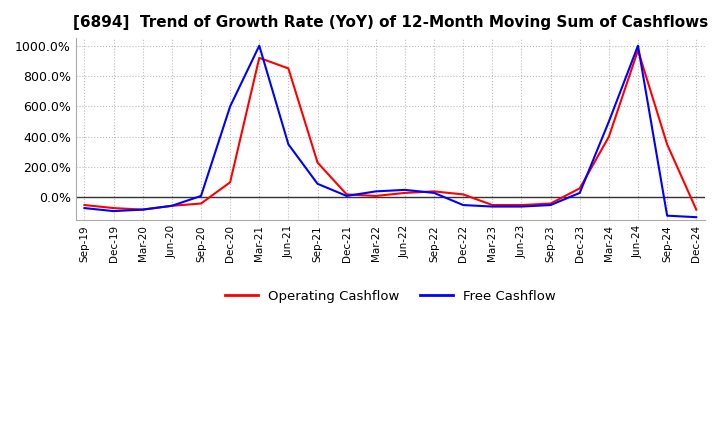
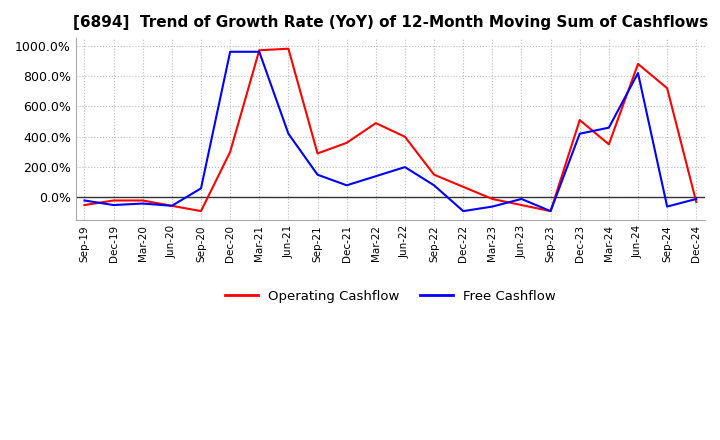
Free Cashflow/Sep-19: -70% -> -20%
Operating Cashflow/Dec-19: -70% -> -20%
Free Cashflow/Dec-19: -90% -> -50%
Operating Cashflow/Mar-20: -80% -> -20%
Free Cashflow/Mar-20: -80% -> -40%
Operating Cashflow/Sep-20: -40% -> -90%
Free Cashflow/Sep-20: 10% -> 60%
Operating Cashflow/Dec-20: 100% -> 300%
Free Cashflow/Dec-20: 600% -> 960%
Operating Cashflow/Mar-21: 920% -> 970%
Free Cashflow/Mar-21: 1000% -> 960%
Operating Cashflow/Jun-21: 850% -> 980%
Free Cashflow/Jun-21: 350% -> 420%
Operating Cashflow/Sep-21: 230% -> 290%
Free Cashflow/Sep-21: 90% -> 150%
Operating Cashflow/Dec-21: 20% -> 360%
Free Cashflow/Dec-21: 10% -> 80%
Operating Cashflow/Mar-22: 10% -> 490%
Free Cashflow/Mar-22: 40% -> 140%
Operating Cashflow/Jun-22: 30% -> 400%
Free Cashflow/Jun-22: 50% -> 200%
Operating Cashflow/Sep-22: 40% -> 150%
Free Cashflow/Sep-22: 30% -> 80%
Operating Cashflow/Dec-22: 20% -> 70%
Free Cashflow/Dec-22: -50% -> -90%
Operating Cashflow/Mar-23: -50% -> -10%
Free Cashflow/Jun-23: -60% -> -10%
Operating Cashflow/Sep-23: -40% -> -90%
Free Cashflow/Sep-23: -50% -> -90%
Operating Cashflow/Dec-23: 60% -> 510%
Free Cashflow/Dec-23: 30% -> 420%
Operating Cashflow/Mar-24: 400% -> 350%
Free Cashflow/Mar-24: 500% -> 460%
Operating Cashflow/Jun-24: 970% -> 880%
Free Cashflow/Jun-24: 1000% -> 820%
Operating Cashflow/Sep-24: 350% -> 720%
Free Cashflow/Sep-24: -120% -> -60%
Operating Cashflow/Dec-24: -80% -> -30%
Free Cashflow/Dec-24: -130% -> -10%
